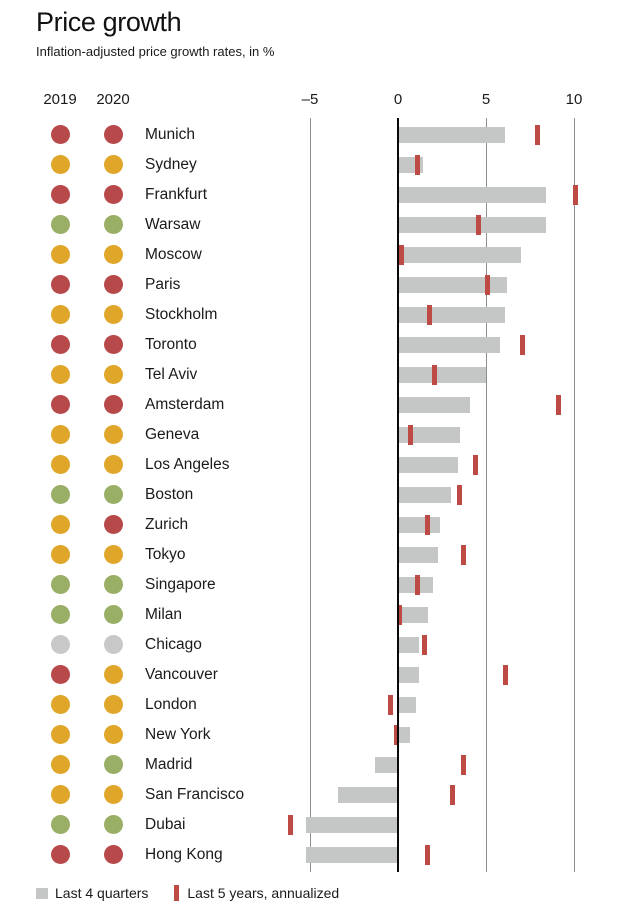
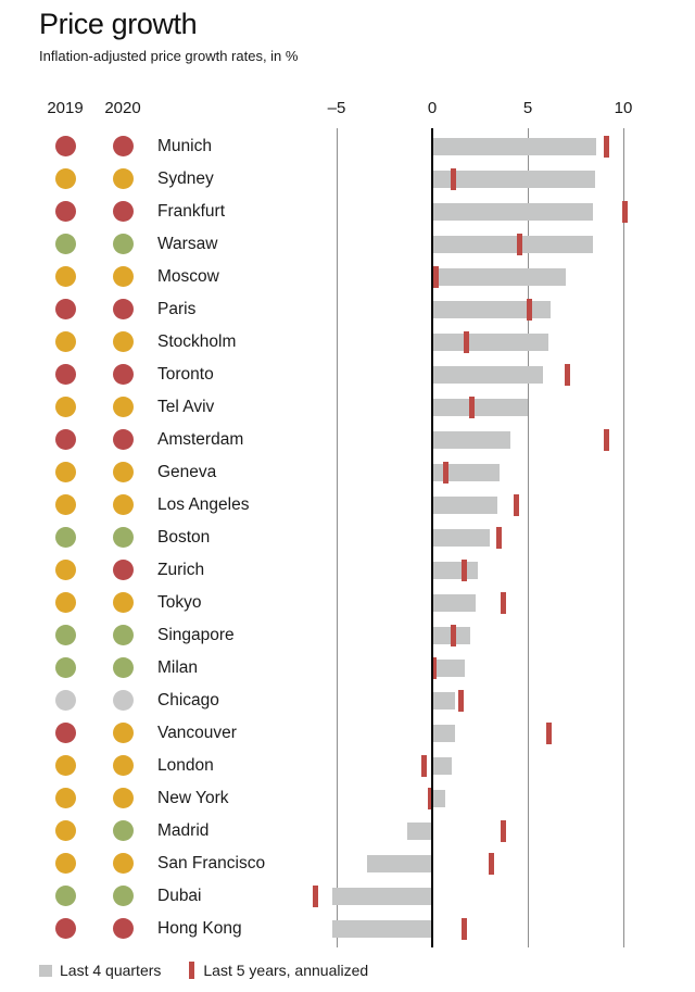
Last 4 quarters/Munich: 6.1 -> 8.6
Last 5 years, annualized/Munich: 7.9 -> 9.1
Last 4 quarters/Sydney: 1.4 -> 8.5
